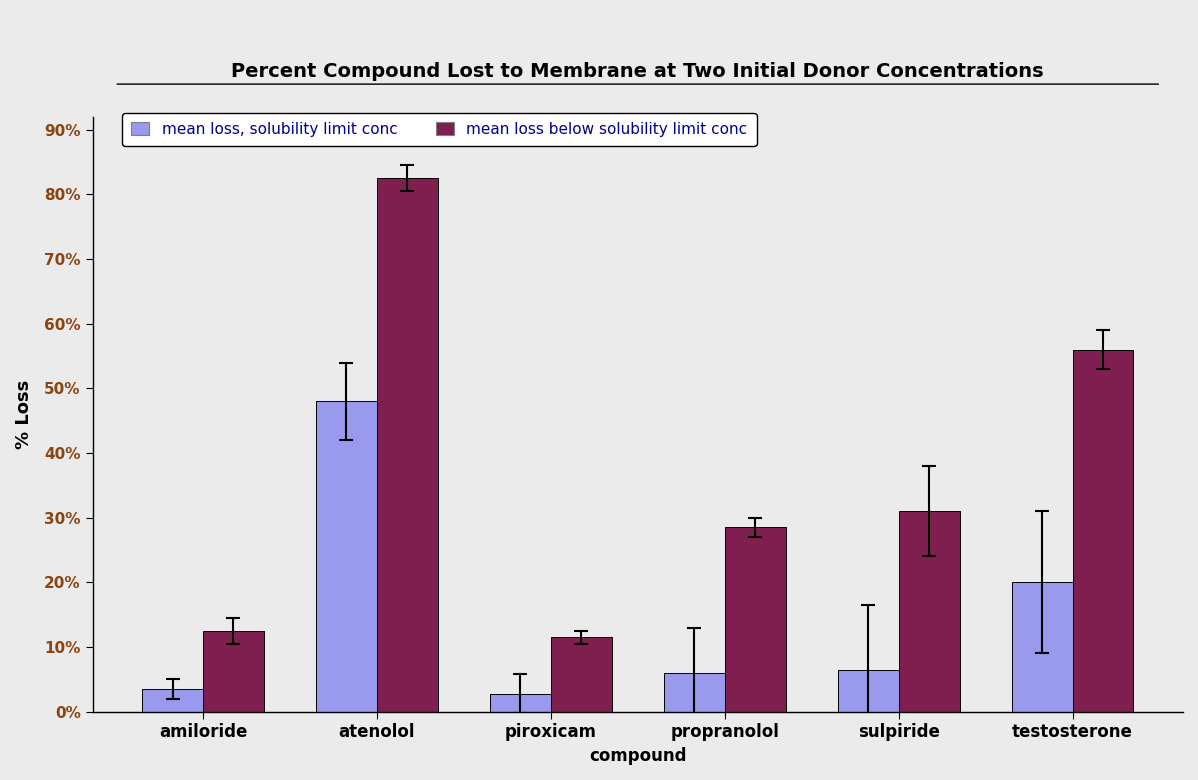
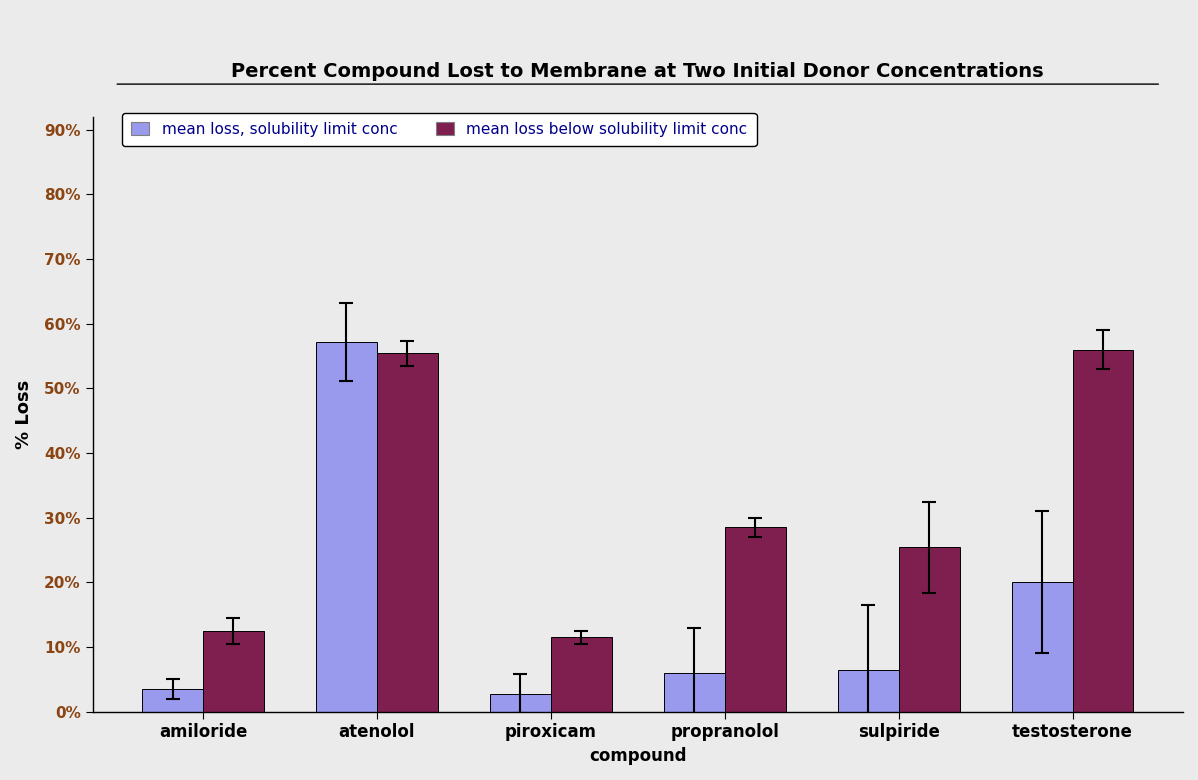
mean loss, solubility limit conc/atenolol: 48.0% -> 57.2%
mean loss below solubility limit conc/atenolol: 82.5% -> 55.4%
mean loss below solubility limit conc/sulpiride: 31.0% -> 25.4%
